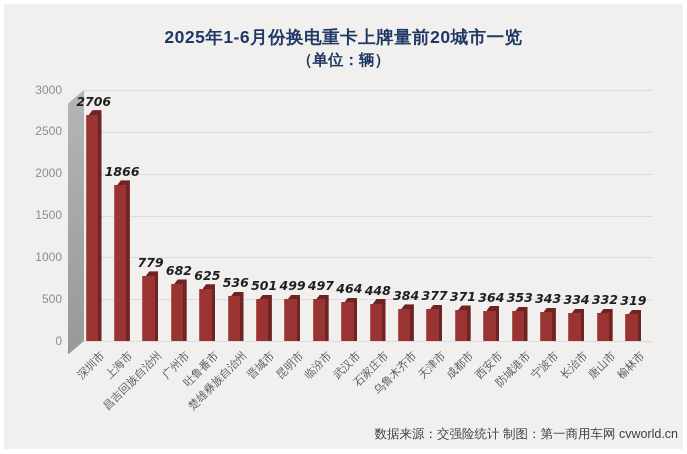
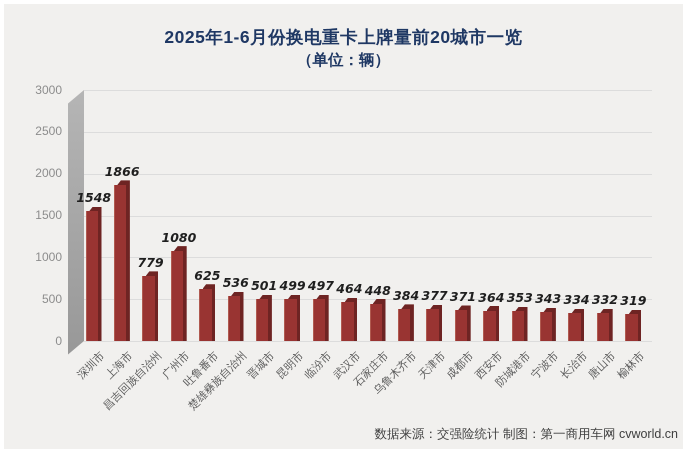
深圳市: 2706 -> 1548
广州市: 682 -> 1080
